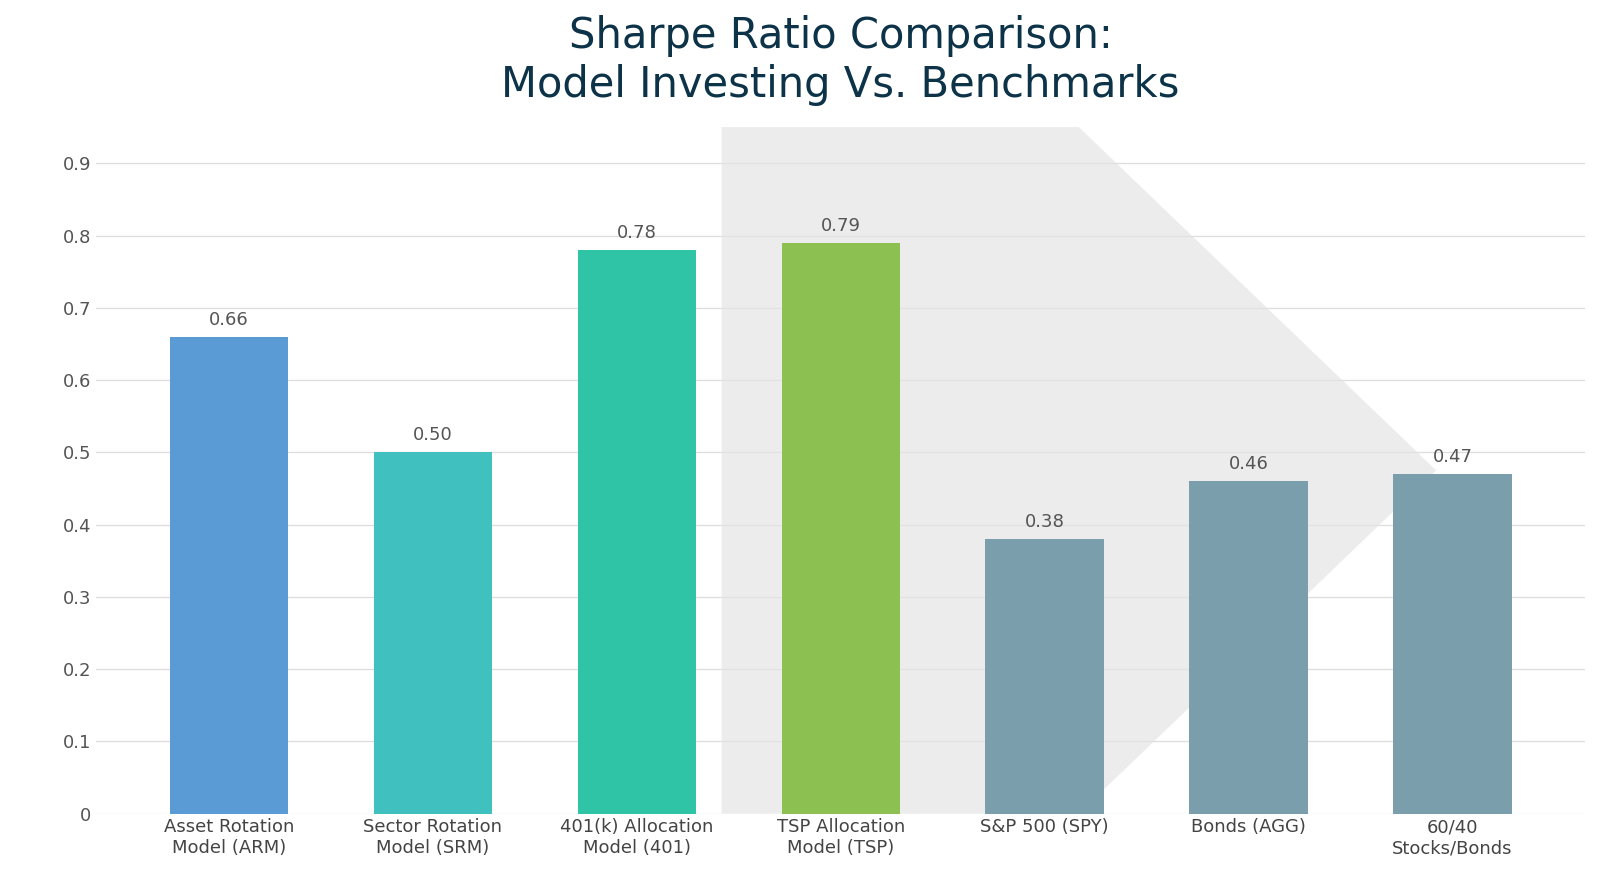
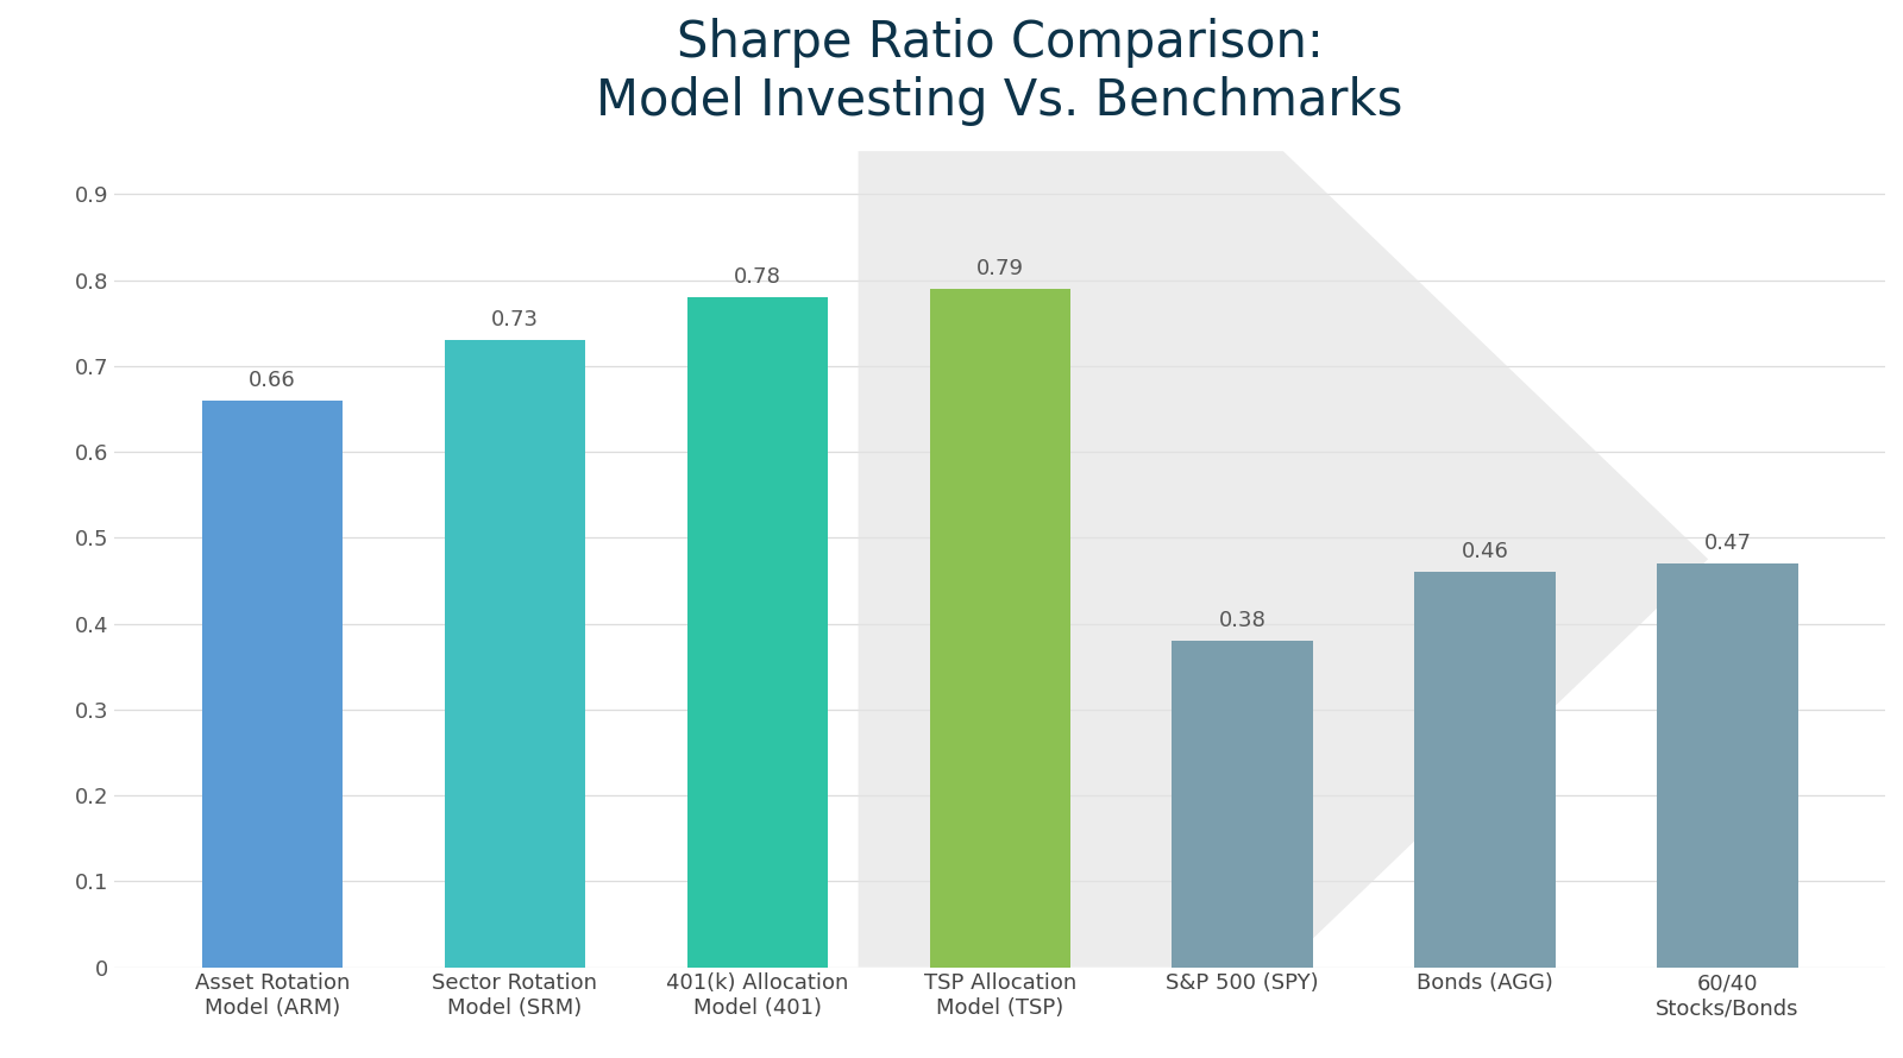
Sector Rotation Model (SRM): 0.50 -> 0.73
